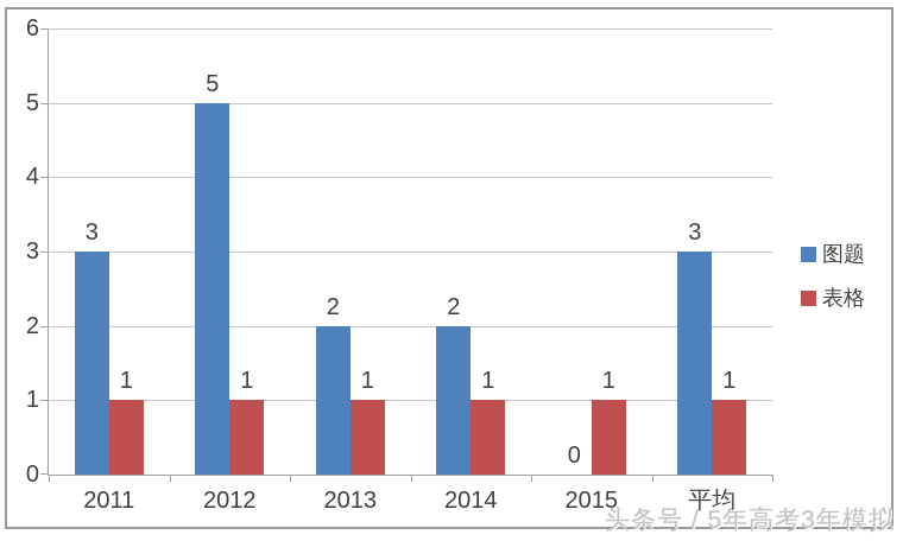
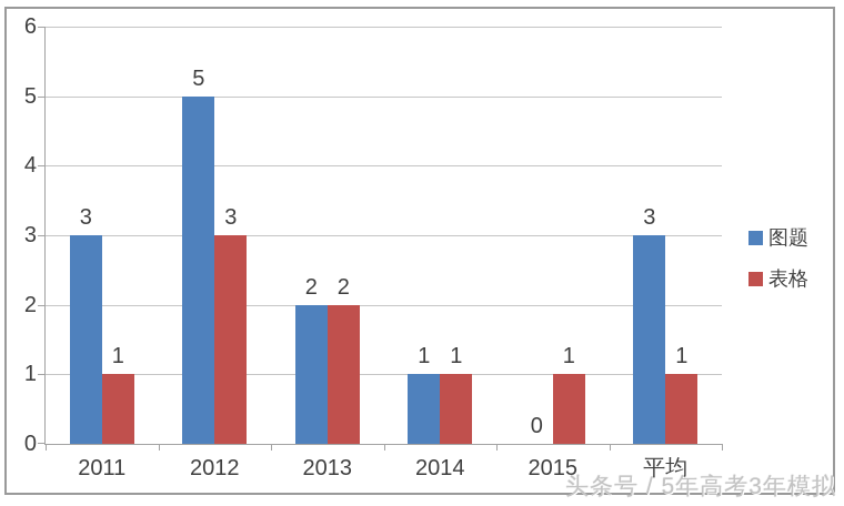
表格/2012: 1 -> 3
表格/2013: 1 -> 2
图题/2014: 2 -> 1
